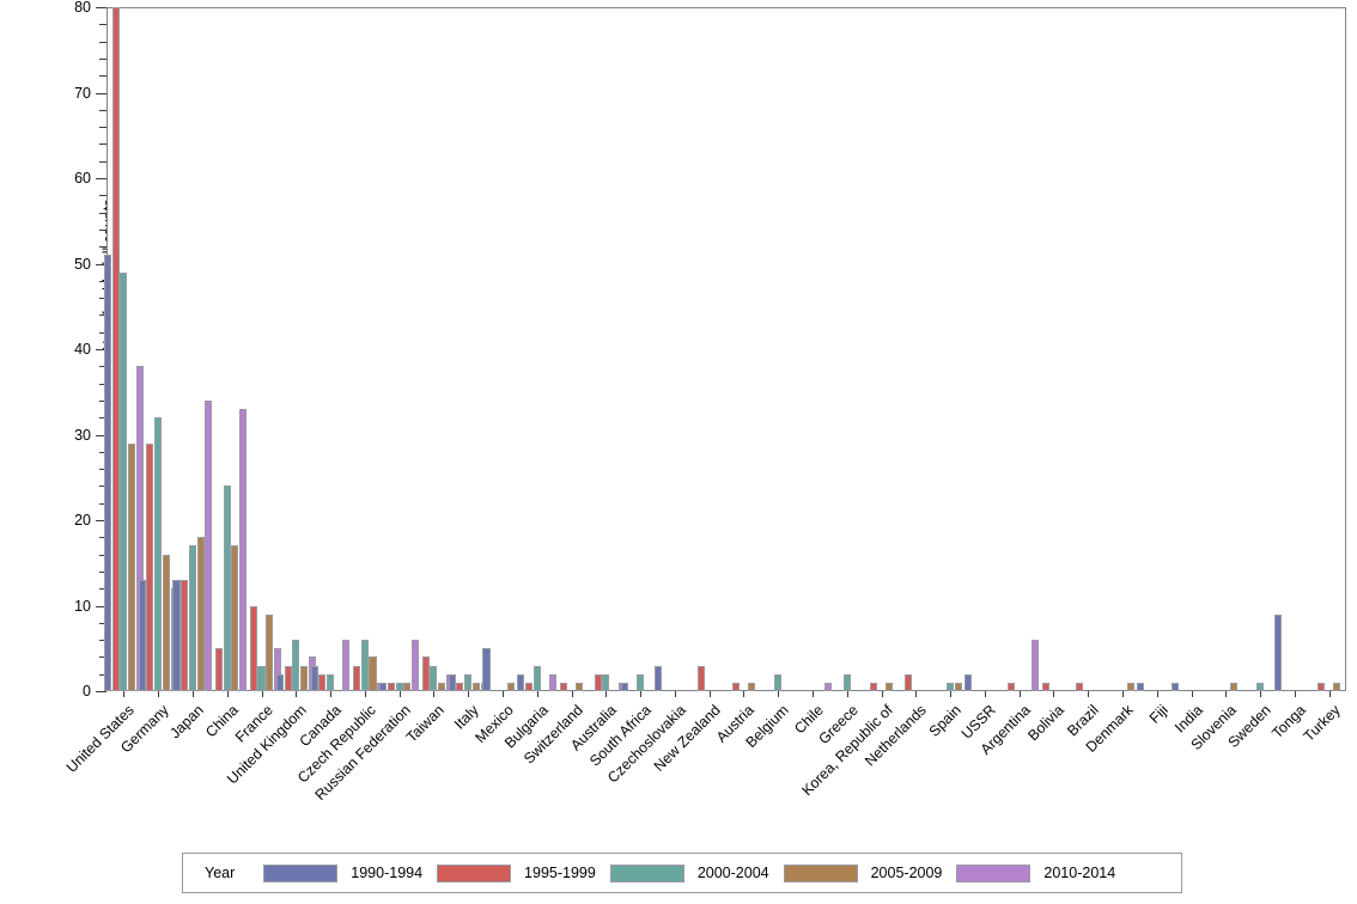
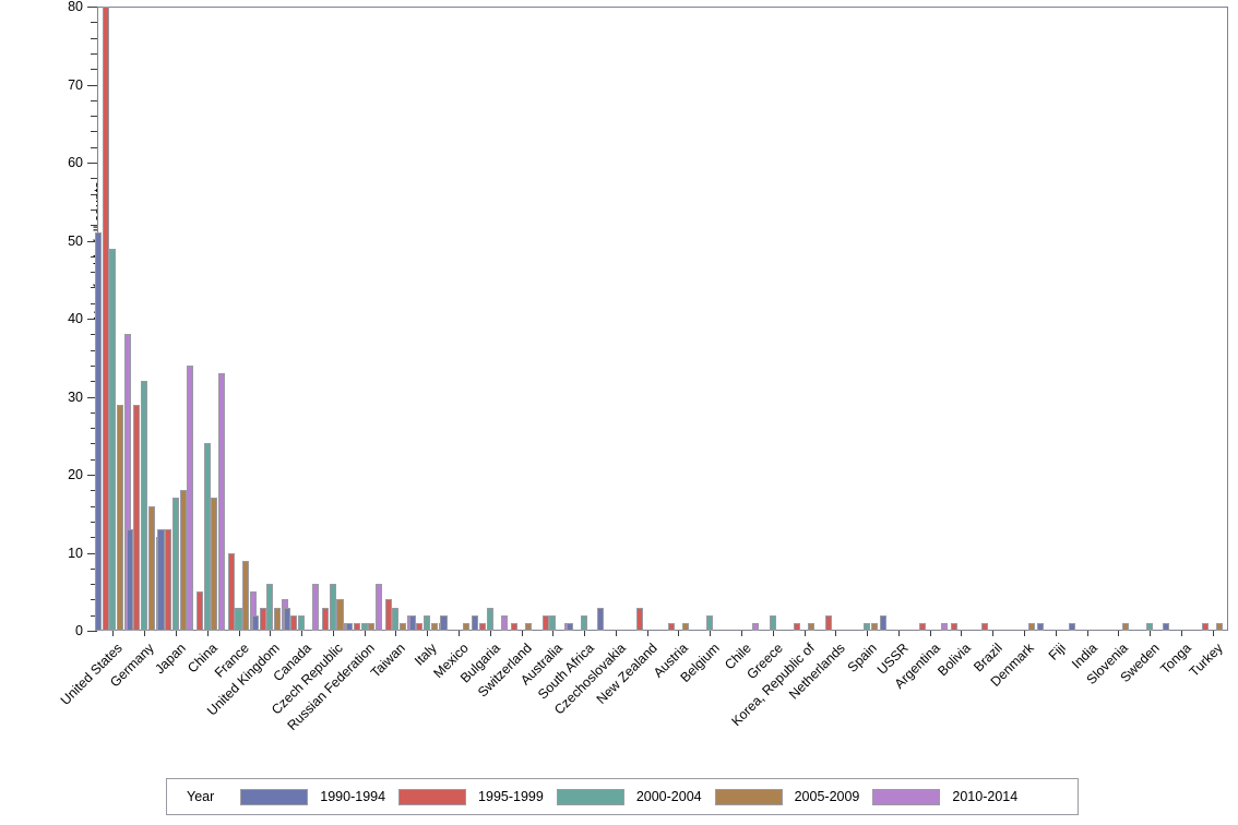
1990-1994/Mexico: 5 -> 2
2010-2014/Argentina: 6 -> 1
1990-1994/Tonga: 9 -> 1
